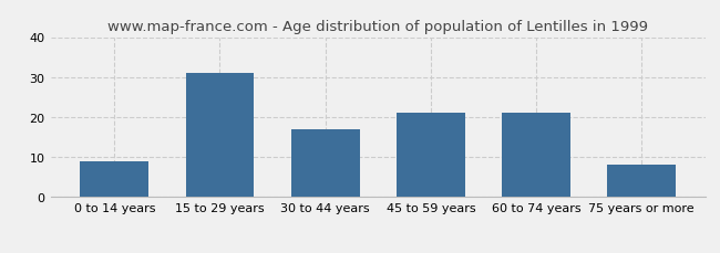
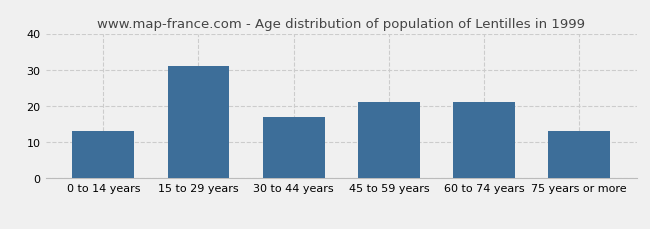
0 to 14 years: 9 -> 13
75 years or more: 8 -> 13
